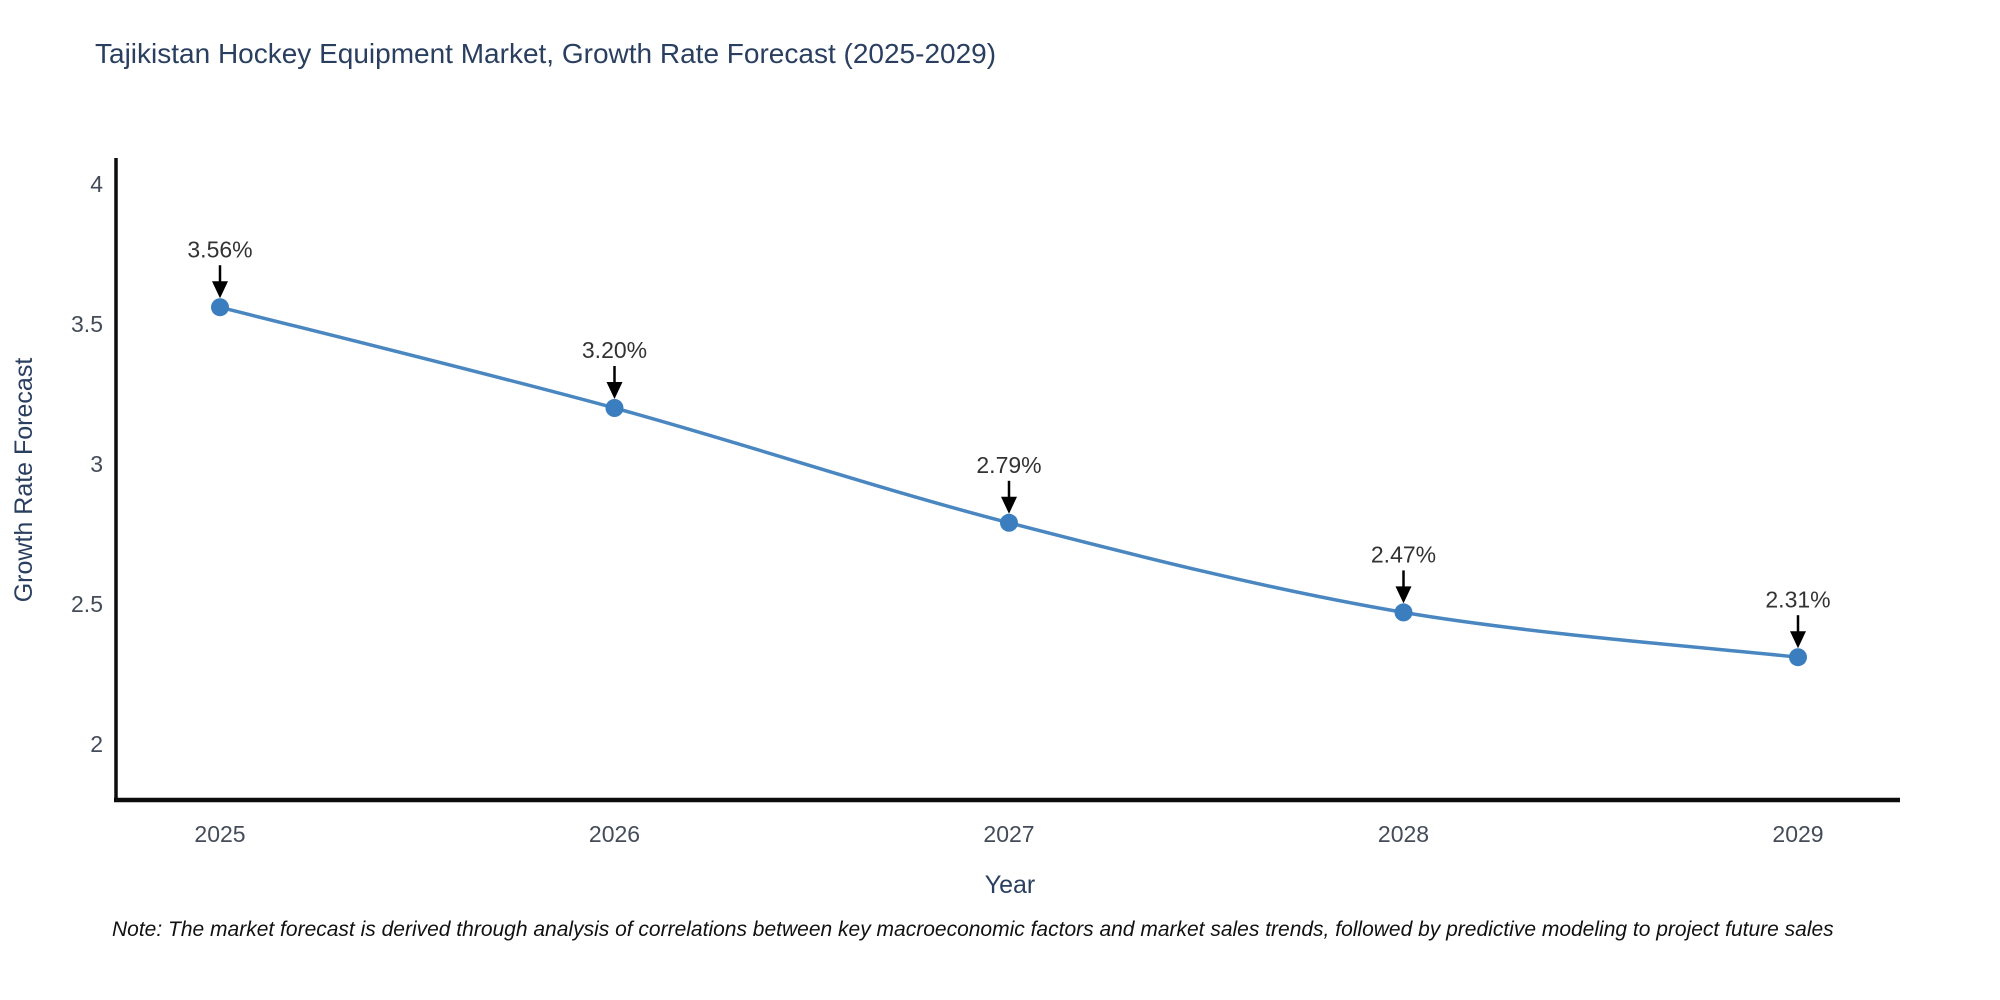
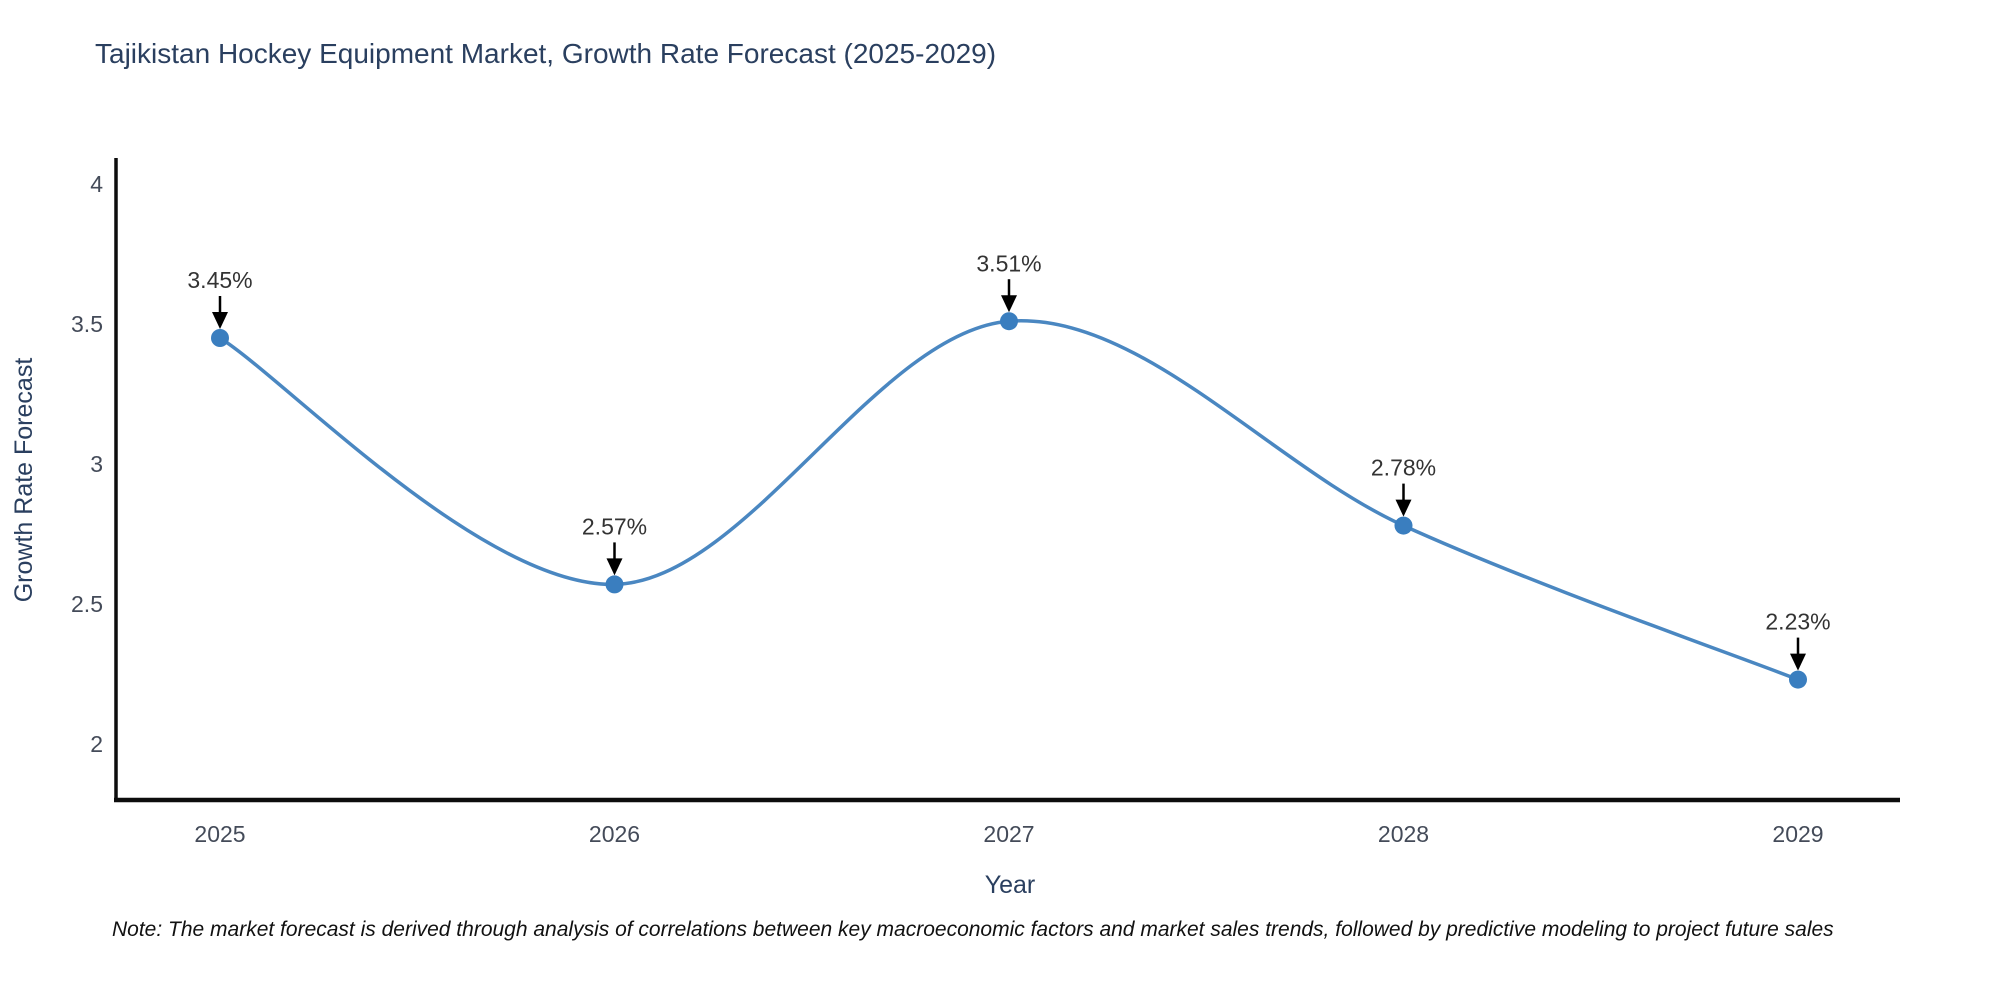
2025: 3.56% -> 3.45%
2026: 3.20% -> 2.57%
2027: 2.79% -> 3.51%
2028: 2.47% -> 2.78%
2029: 2.31% -> 2.23%
